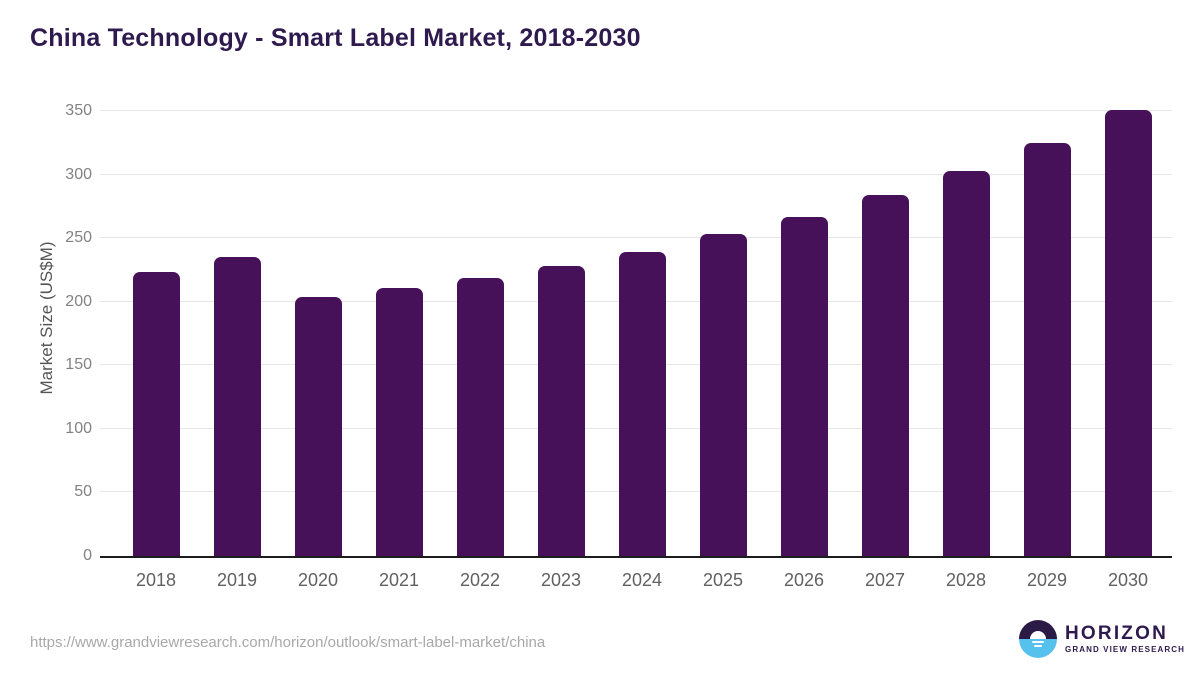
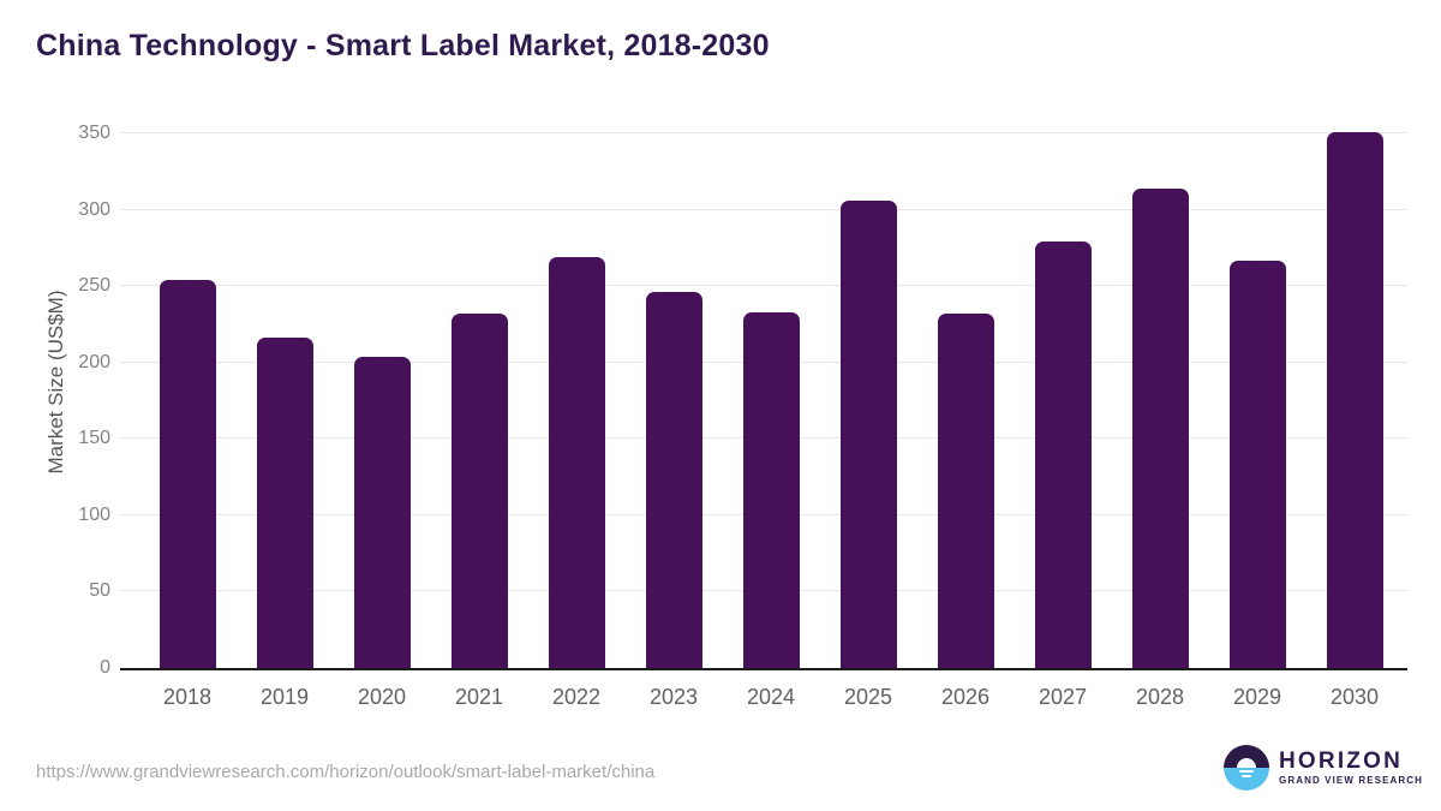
2018: 223 -> 254
2019: 235 -> 216
2021: 211 -> 232
2022: 219 -> 269
2023: 228 -> 246
2024: 239 -> 233
2025: 253 -> 306
2026: 267 -> 232
2027: 284 -> 279
2028: 303 -> 314
2029: 325 -> 267
